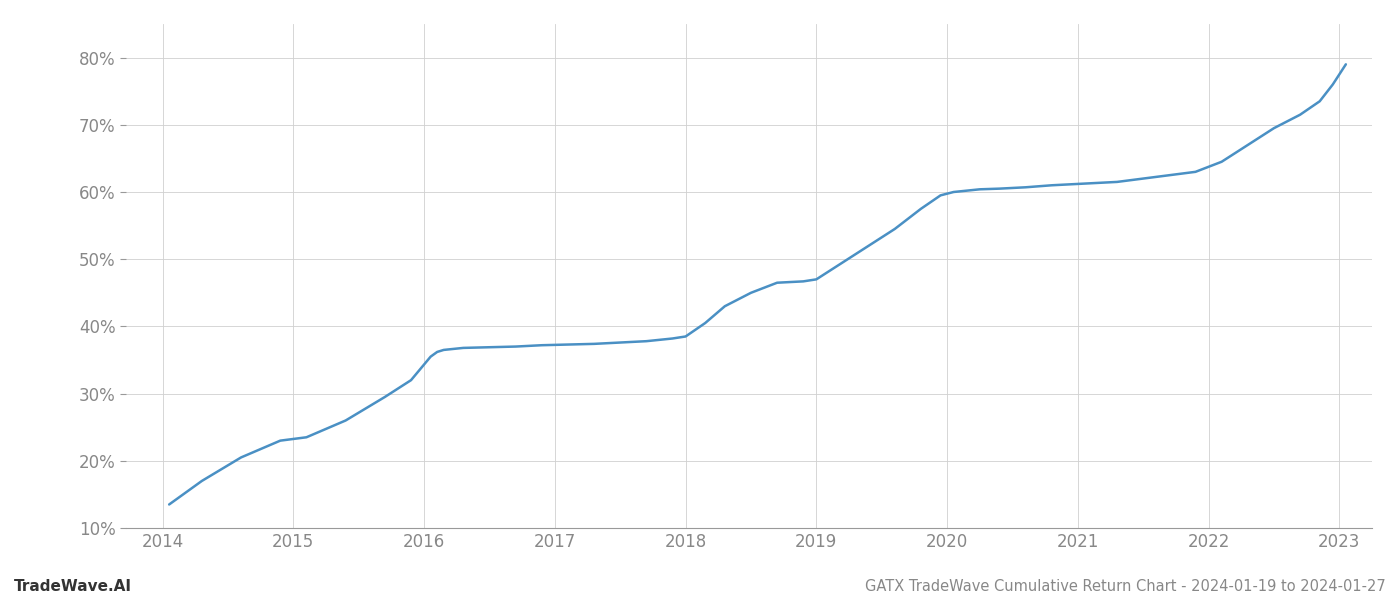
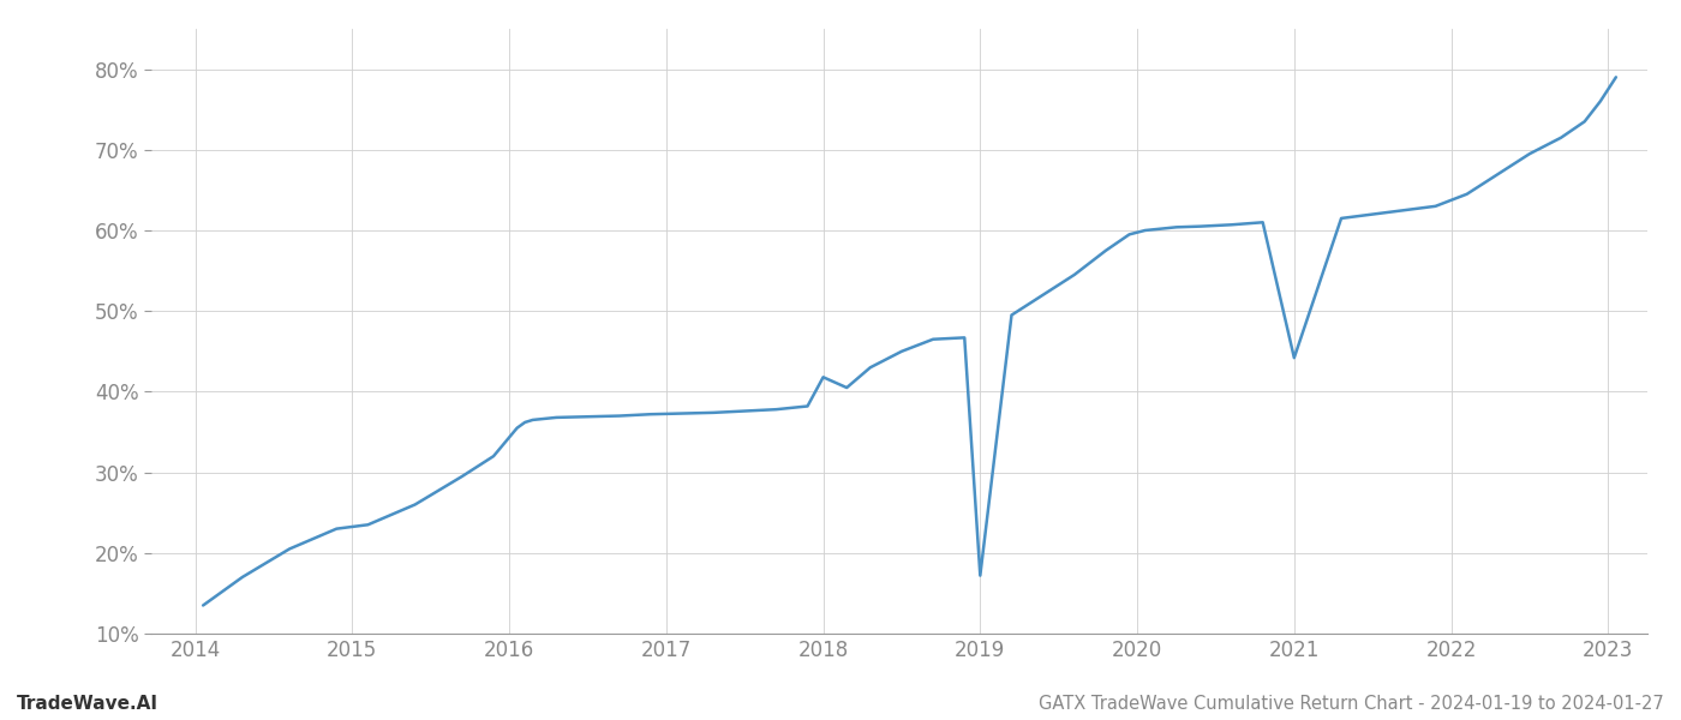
2018: 38.5% -> 41.8%
2019: 47.0% -> 17.2%
2021: 61.2% -> 44.2%
